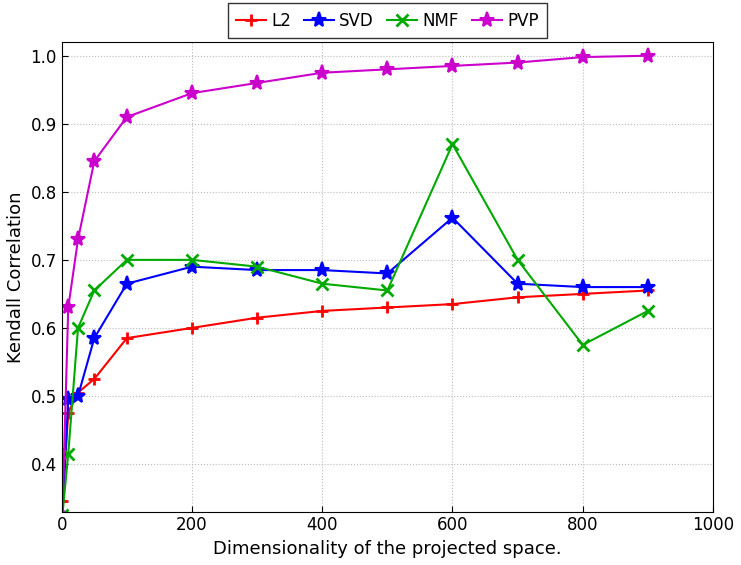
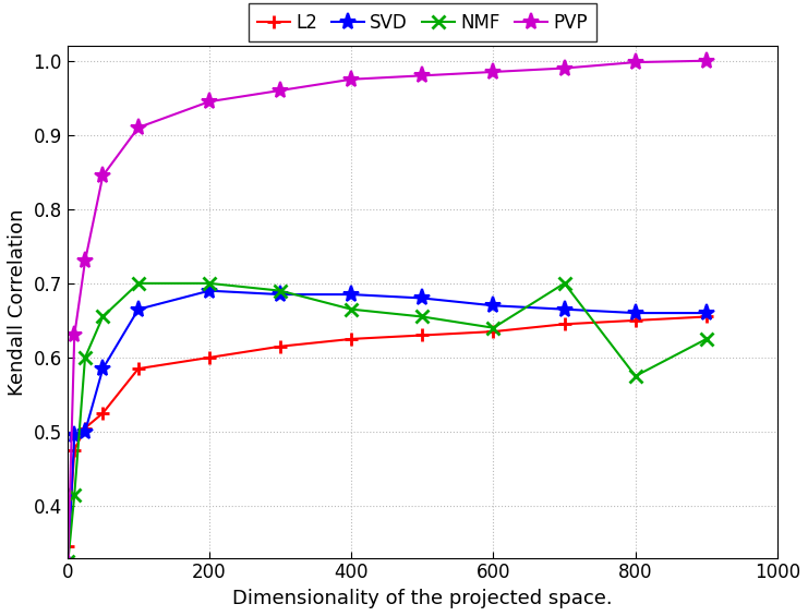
SVD/600: 0.762 -> 0.670
NMF/600: 0.870 -> 0.640
